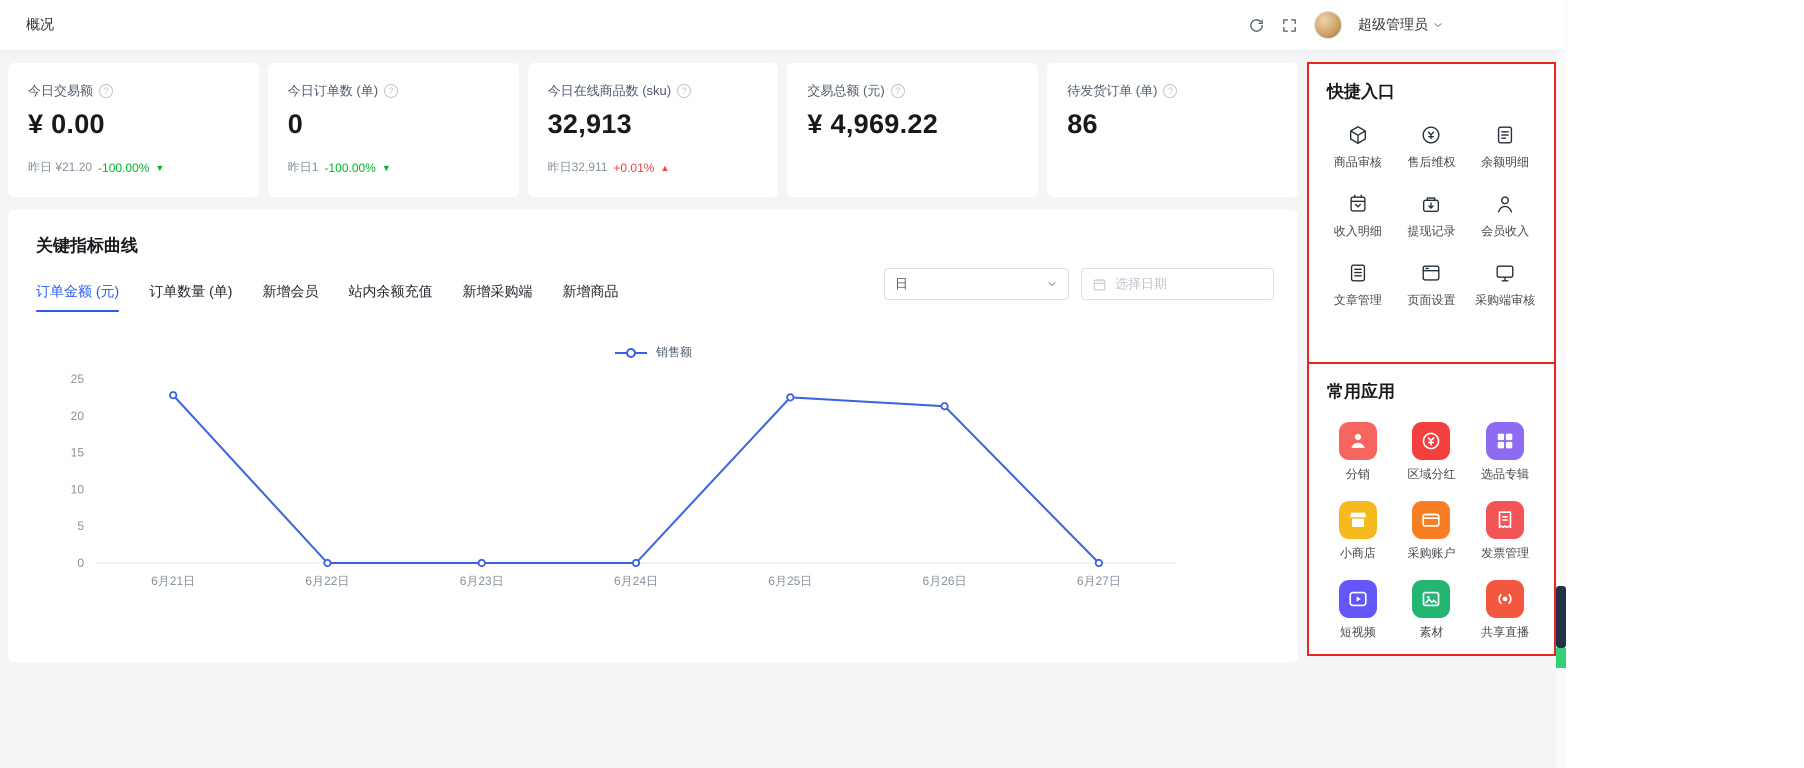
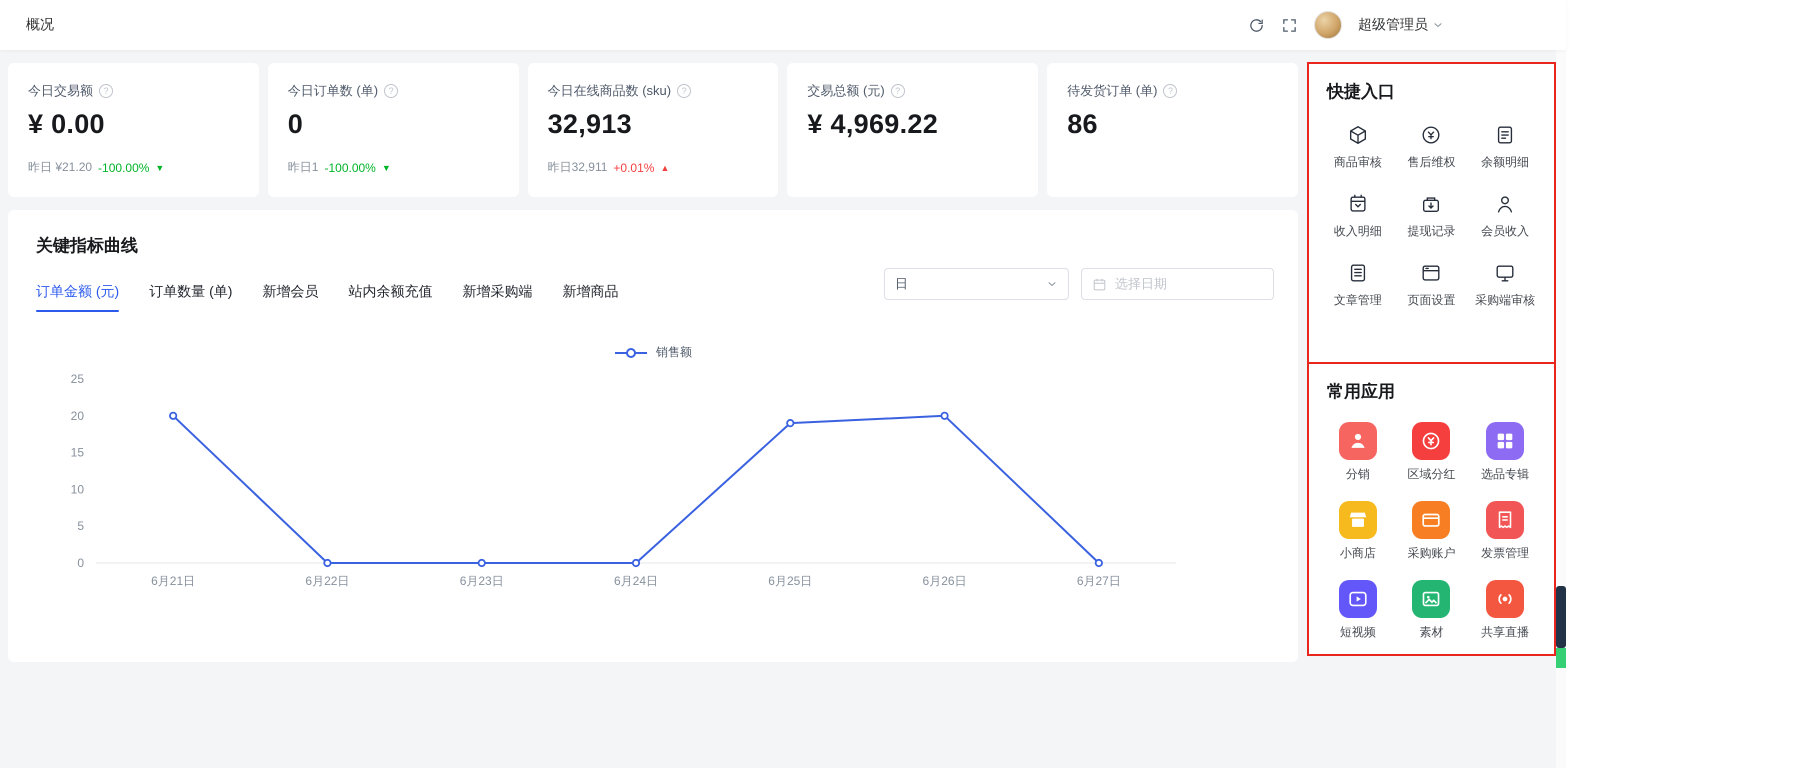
6月21日: 23 -> 20
6月25日: 22 -> 19
6月26日: 21 -> 20
